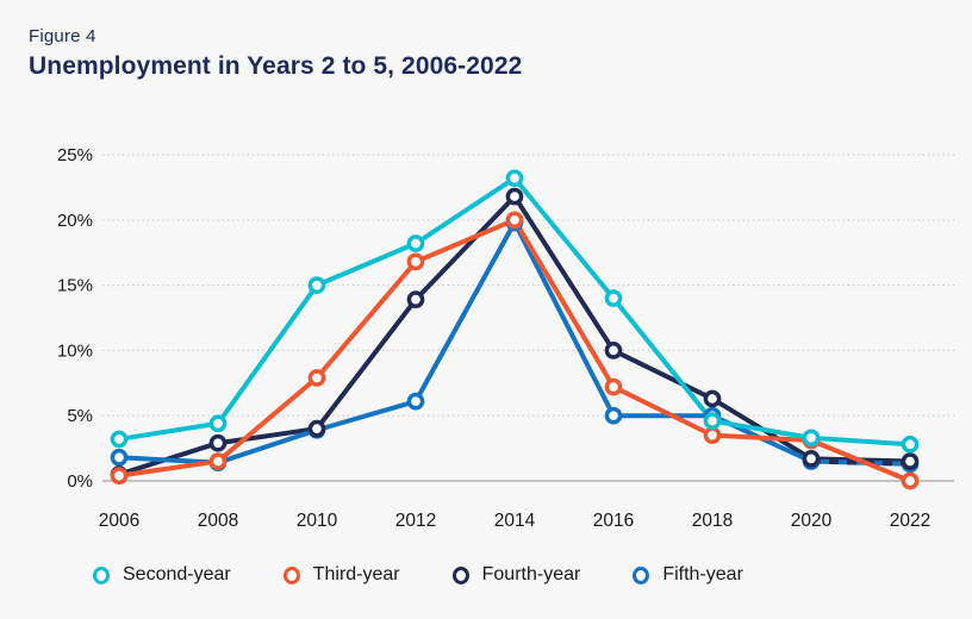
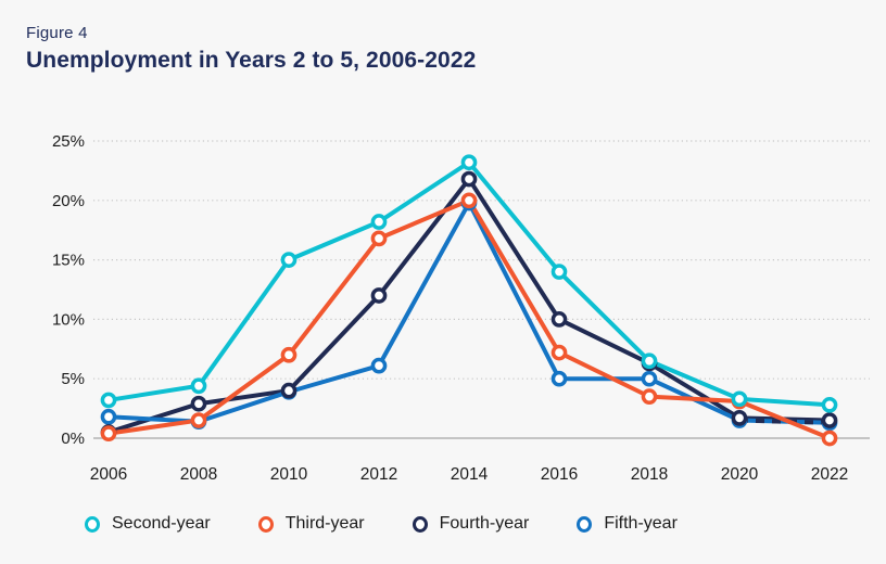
Third-year/2010: 7.9% -> 7.0%
Fourth-year/2012: 13.9% -> 12.0%
Second-year/2018: 4.6% -> 6.5%
